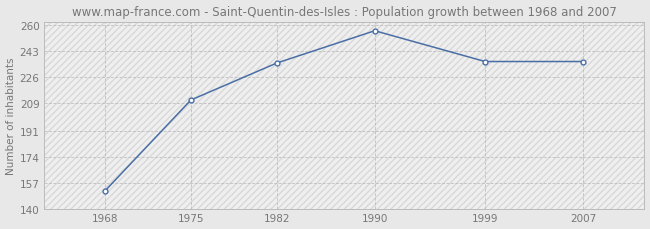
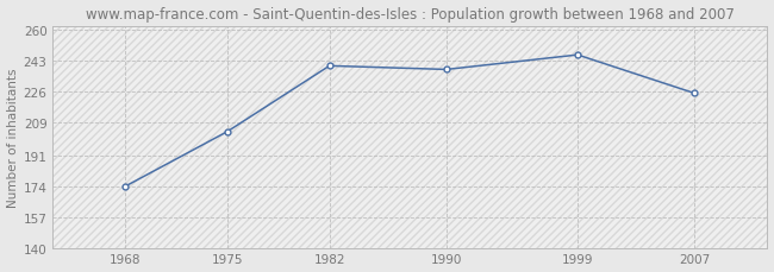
1968: 152 -> 174
1975: 211 -> 204
1982: 235 -> 240
1990: 256 -> 238
1999: 236 -> 246
2007: 236 -> 225
